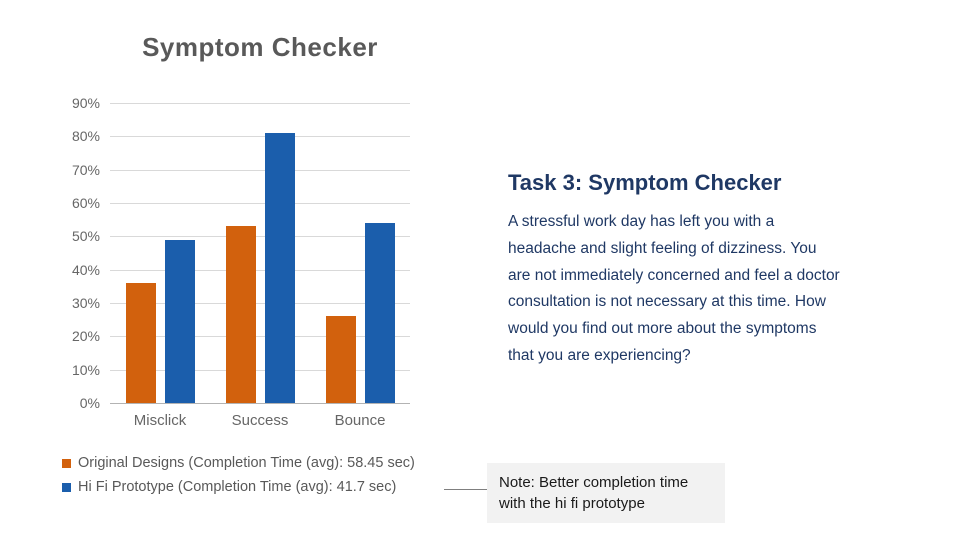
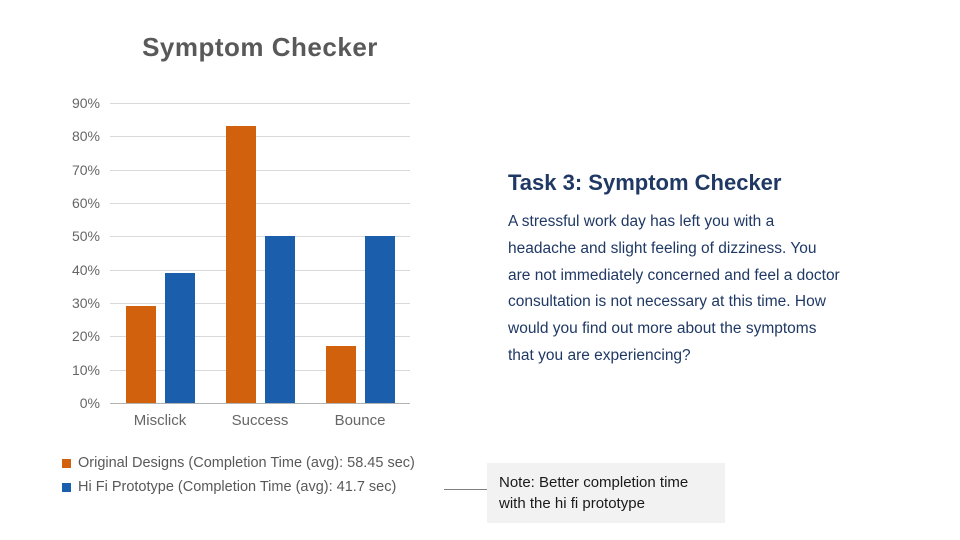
Original Designs (Completion Time (avg): 58.45 sec)/Misclick: 36% -> 29%
Hi Fi Prototype (Completion Time (avg): 41.7 sec)/Misclick: 49% -> 39%
Original Designs (Completion Time (avg): 58.45 sec)/Success: 53% -> 83%
Hi Fi Prototype (Completion Time (avg): 41.7 sec)/Success: 81% -> 50%
Original Designs (Completion Time (avg): 58.45 sec)/Bounce: 26% -> 17%
Hi Fi Prototype (Completion Time (avg): 41.7 sec)/Bounce: 54% -> 50%
